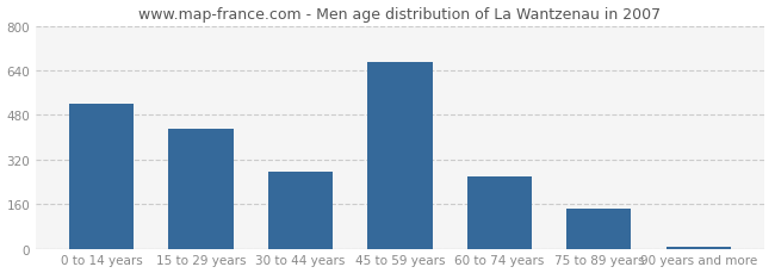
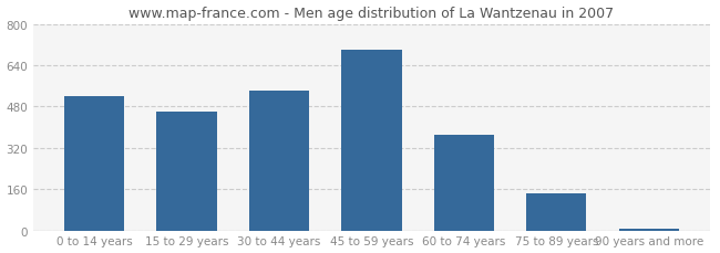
15 to 29 years: 430 -> 460
30 to 44 years: 275 -> 540
45 to 59 years: 670 -> 700
60 to 74 years: 260 -> 370
